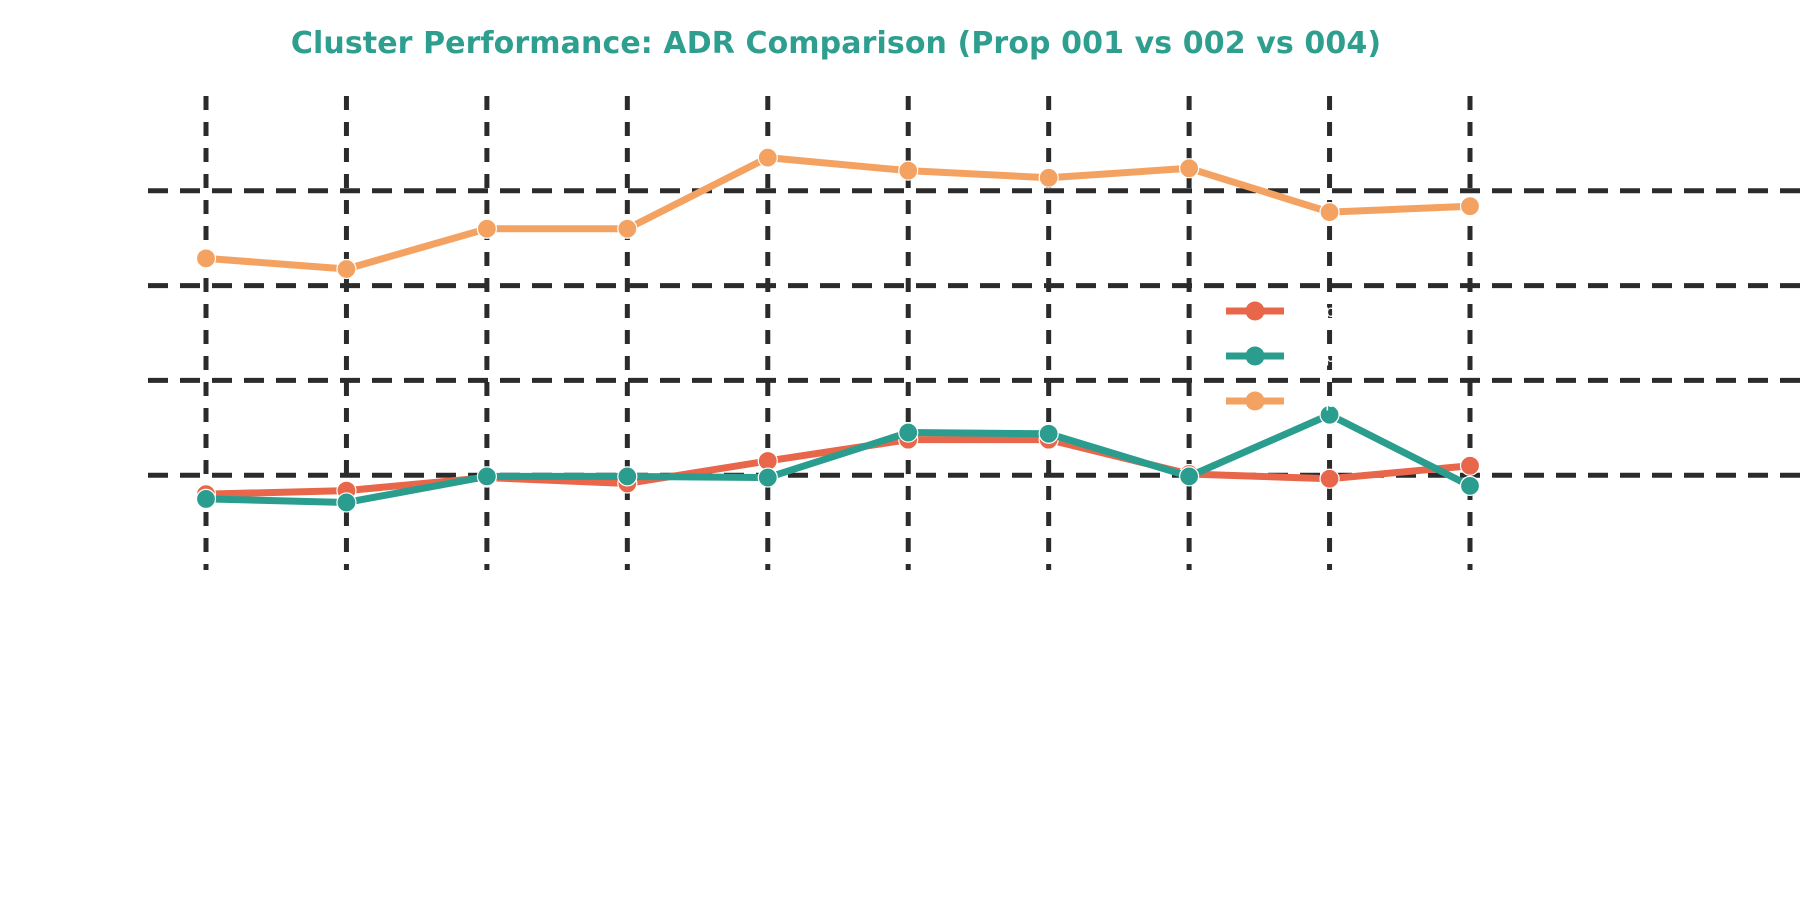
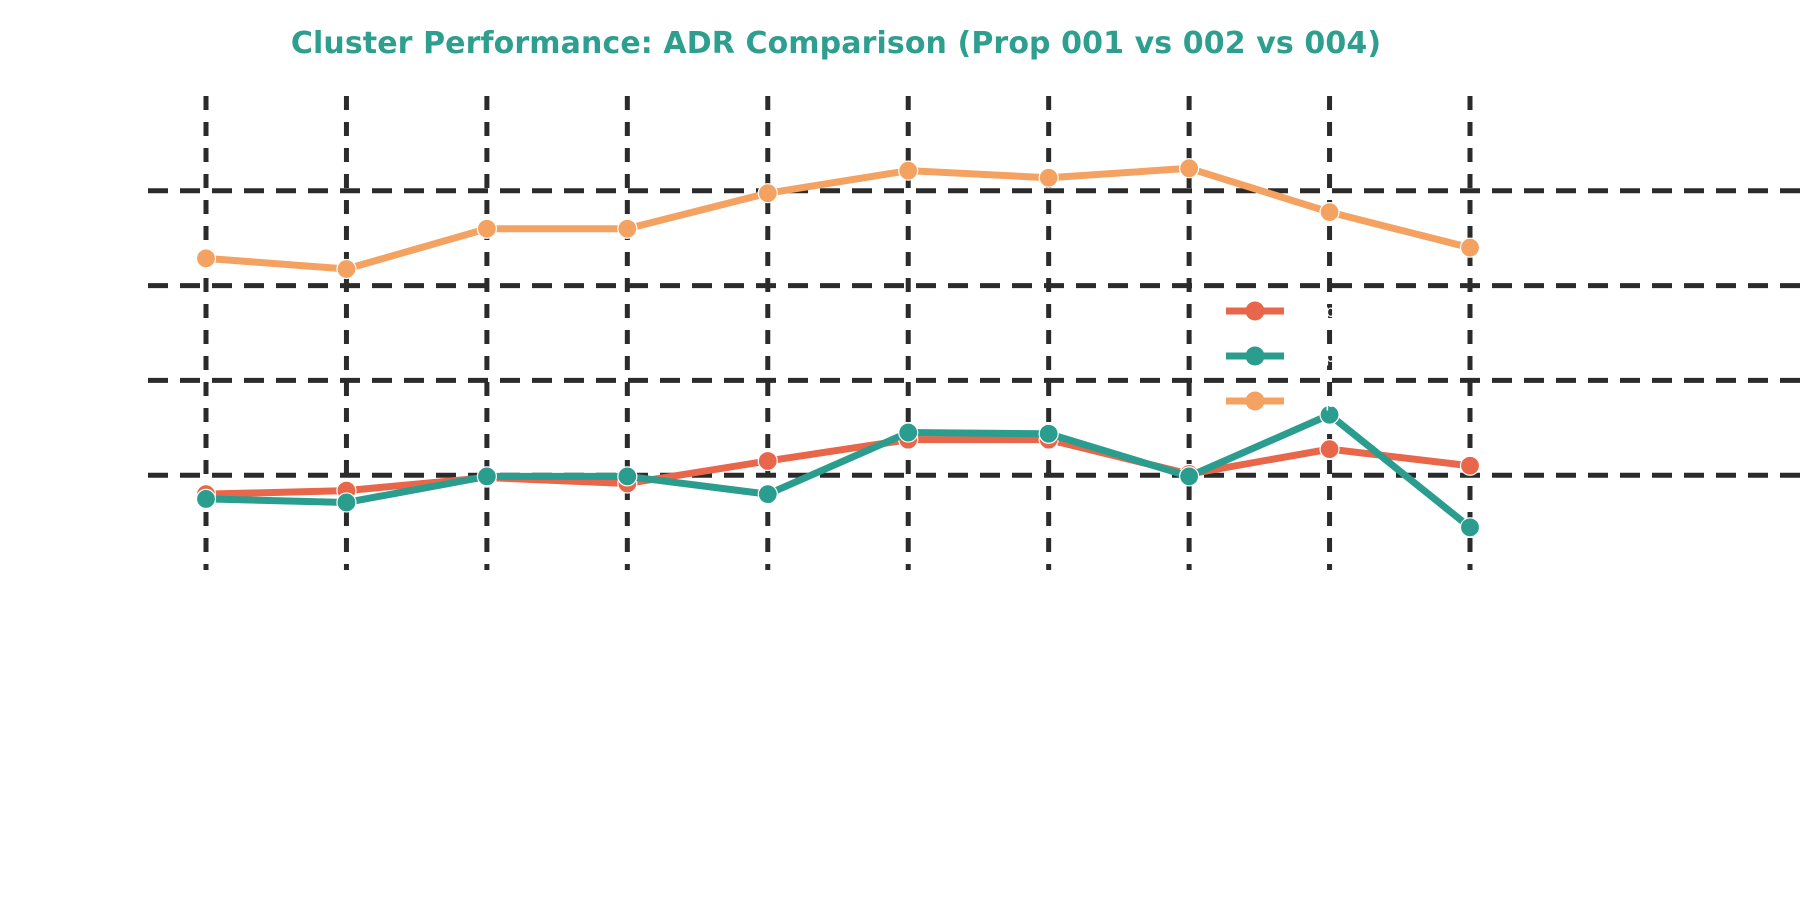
Prop 002/5: 99 -> 92
Prop 004/5: 234 -> 219
Prop 001/9: 98 -> 111
Prop 002/10: 96 -> 78
Prop 004/10: 214 -> 196
